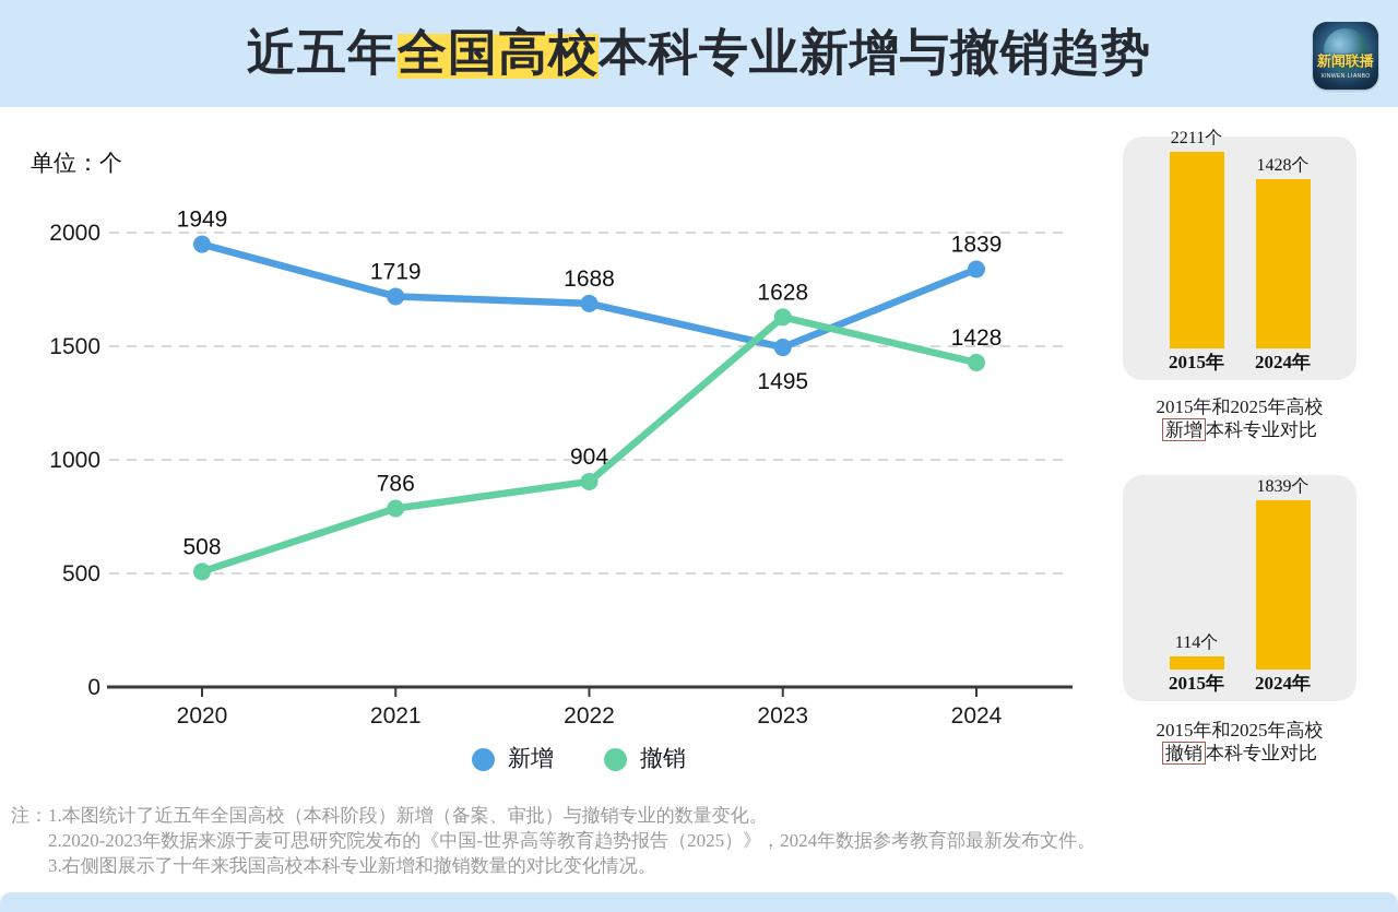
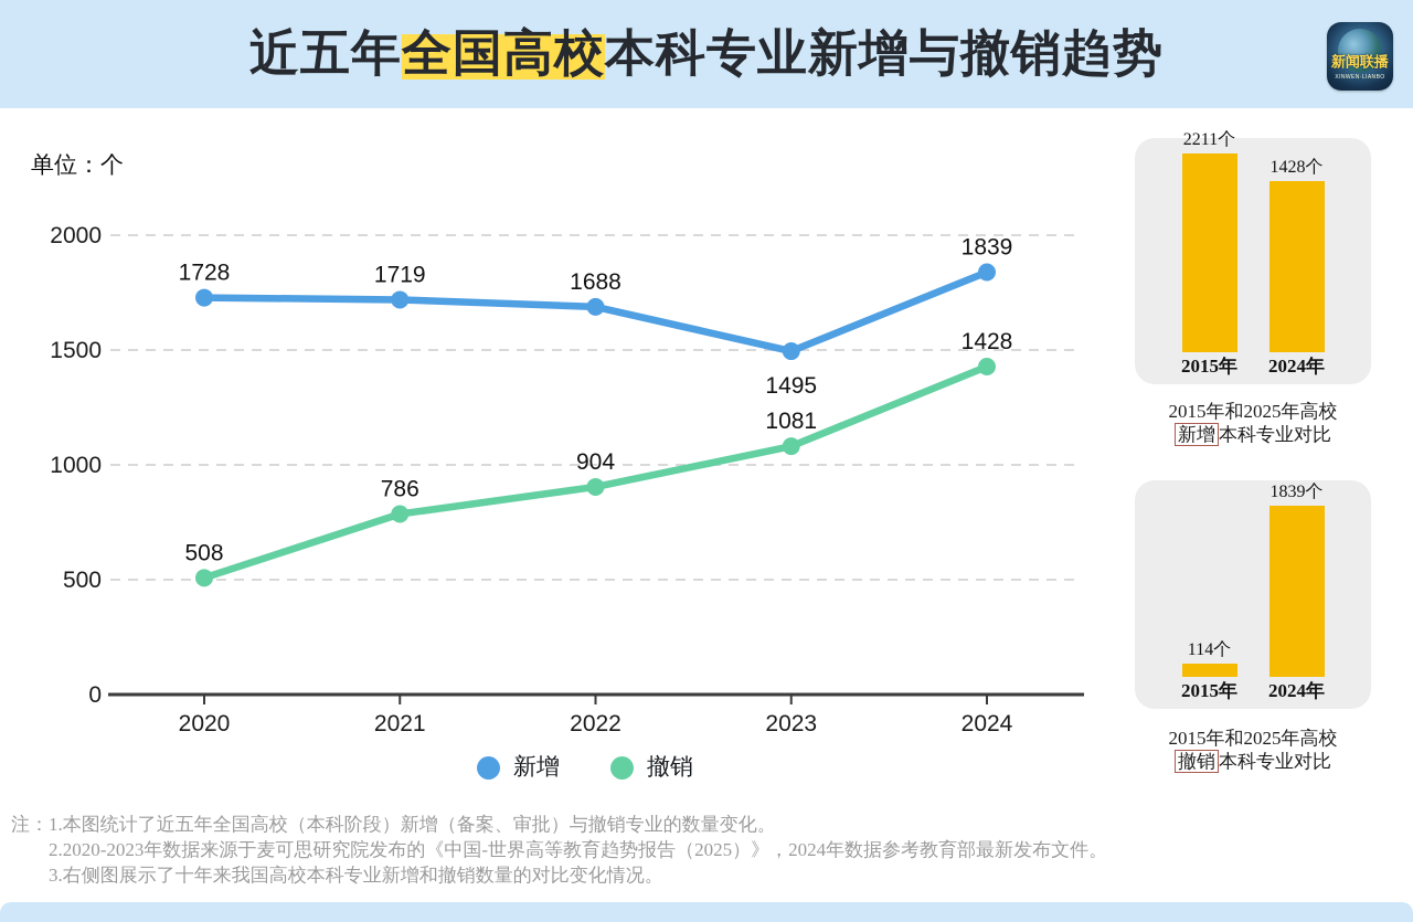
近五年全国高校本科专业新增与撤销趋势/新增/2020: 1949 -> 1728
近五年全国高校本科专业新增与撤销趋势/撤销/2023: 1628 -> 1081
